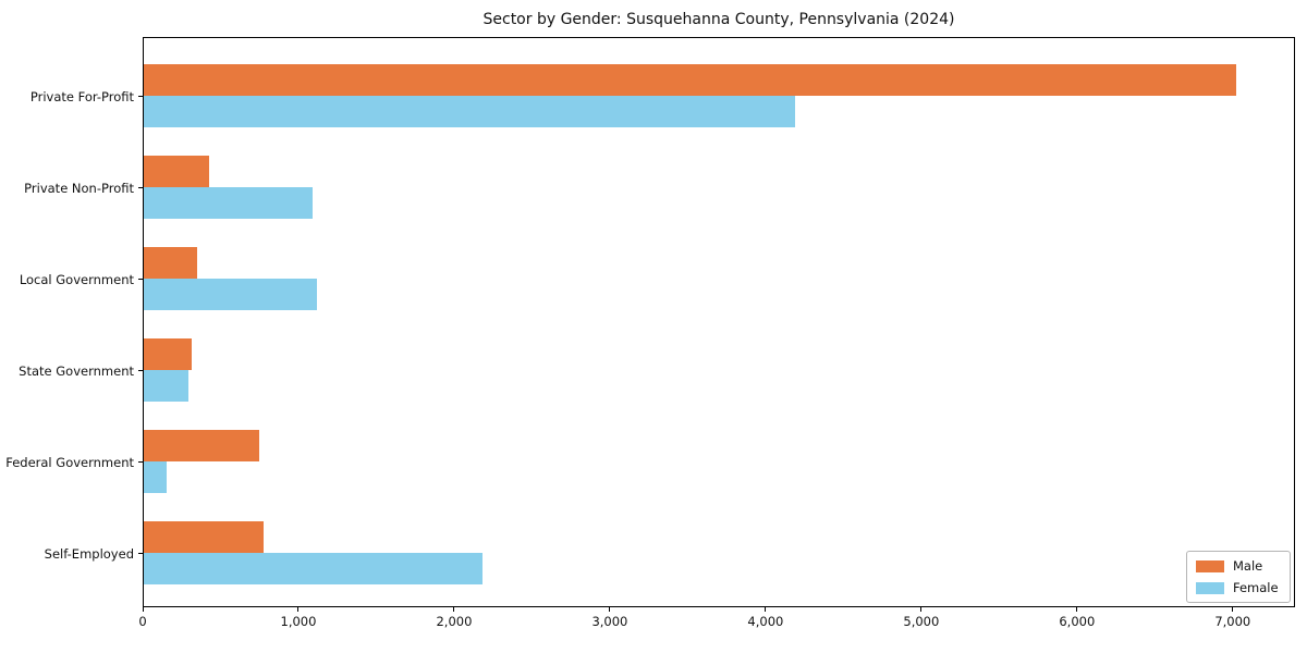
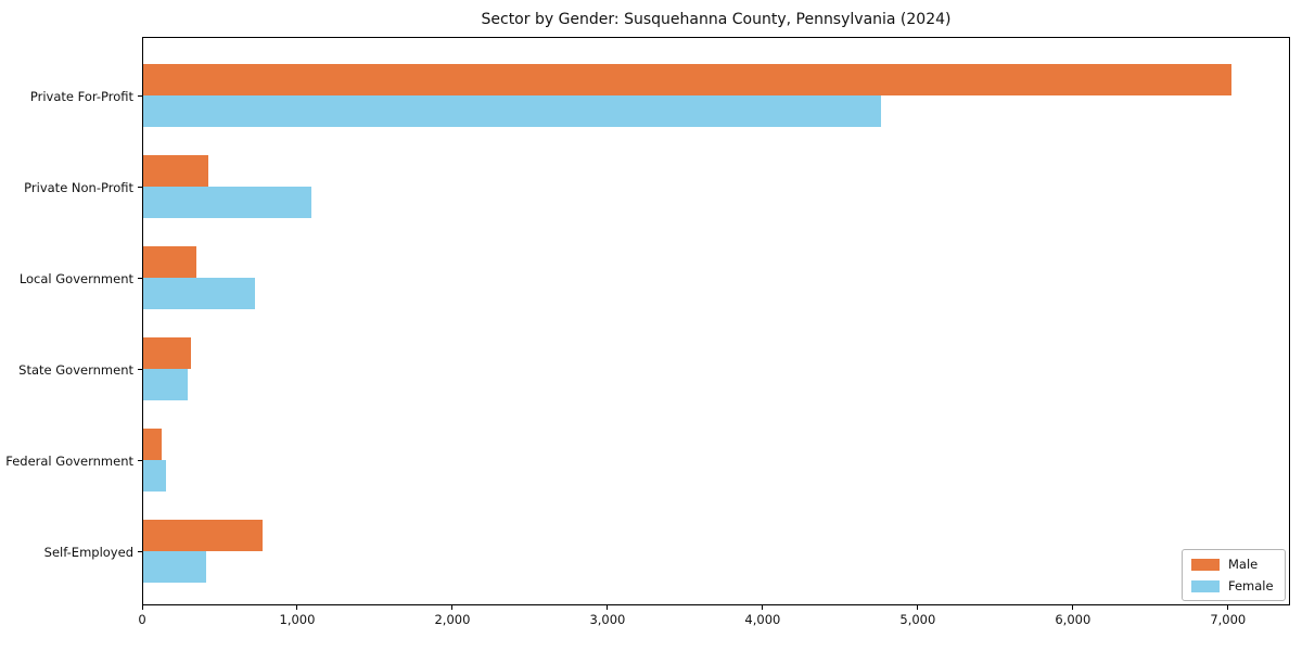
Female/Private For-Profit: 4190 -> 4760
Female/Local Government: 1120 -> 730
Male/Federal Government: 750 -> 130
Female/Self-Employed: 2180 -> 410
